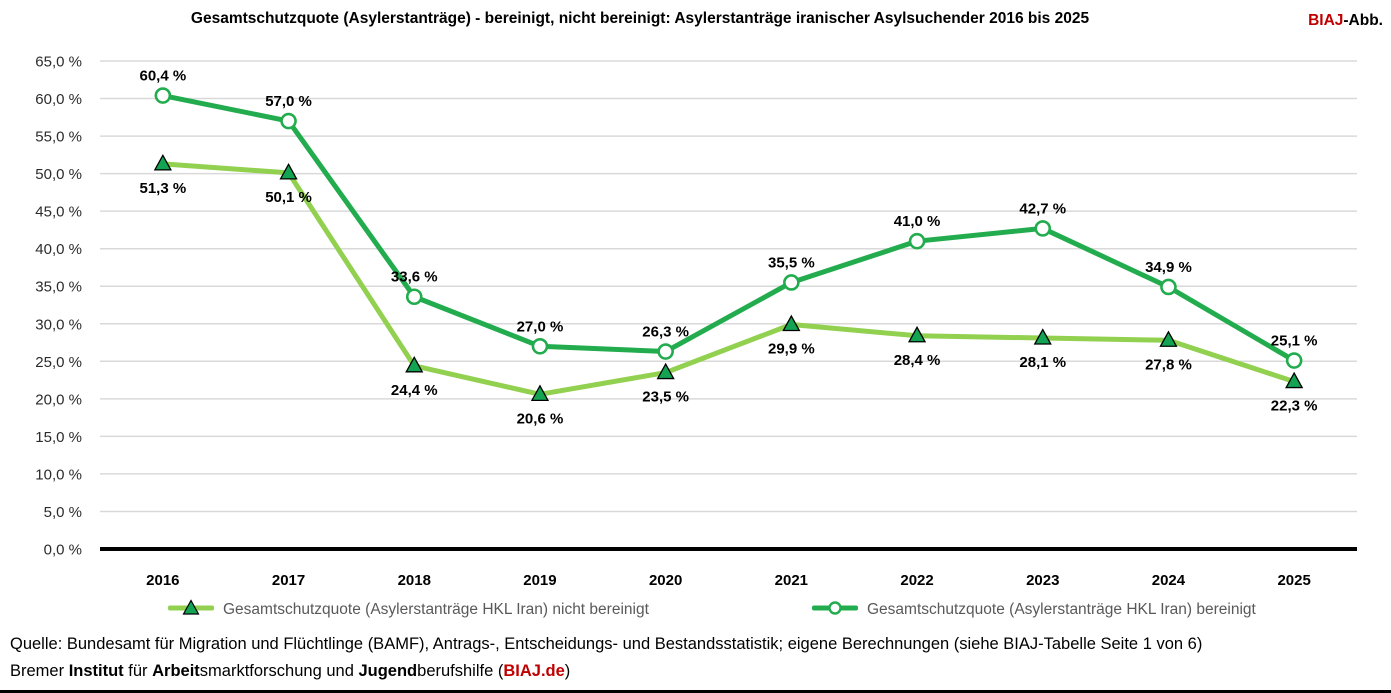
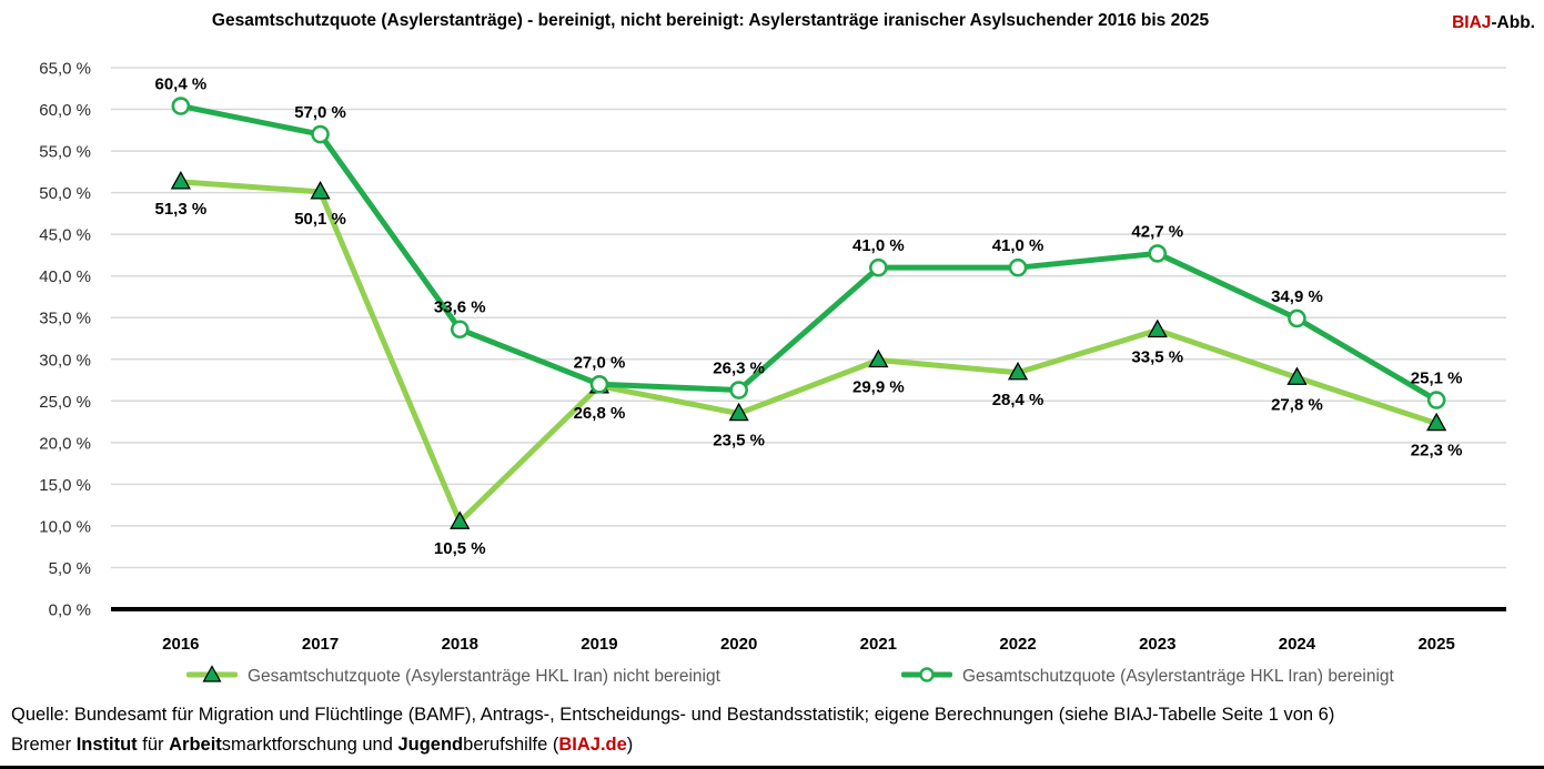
Gesamtschutzquote (Asylerstanträge HKL Iran) nicht bereinigt/2018: 24,4 -> 10,5
Gesamtschutzquote (Asylerstanträge HKL Iran) nicht bereinigt/2019: 20,6 -> 26,8
Gesamtschutzquote (Asylerstanträge HKL Iran) bereinigt/2021: 35,5 -> 41,0
Gesamtschutzquote (Asylerstanträge HKL Iran) nicht bereinigt/2023: 28,1 -> 33,5
